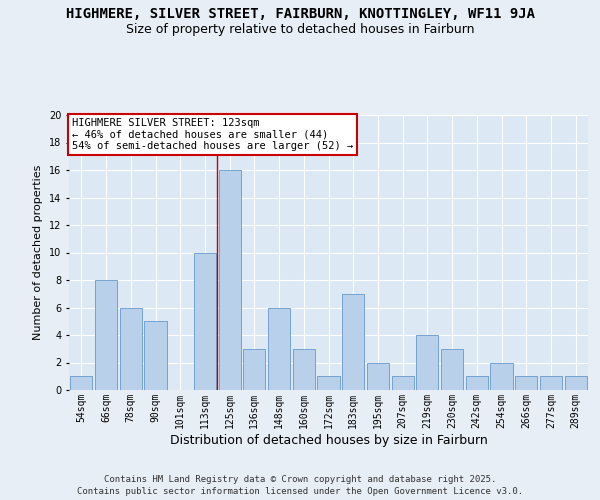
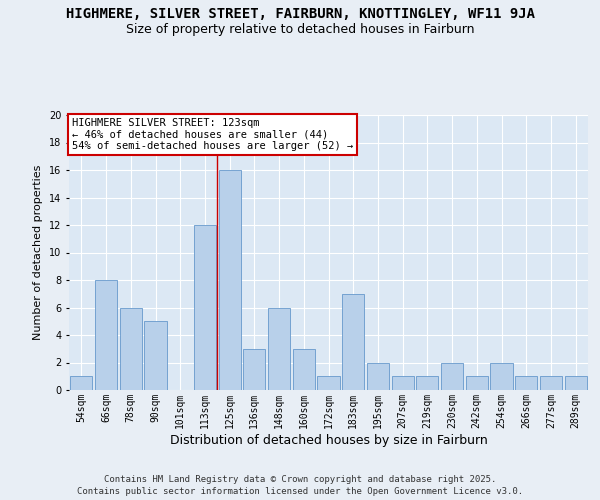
113sqm: 10 -> 12
219sqm: 4 -> 1
230sqm: 3 -> 2
